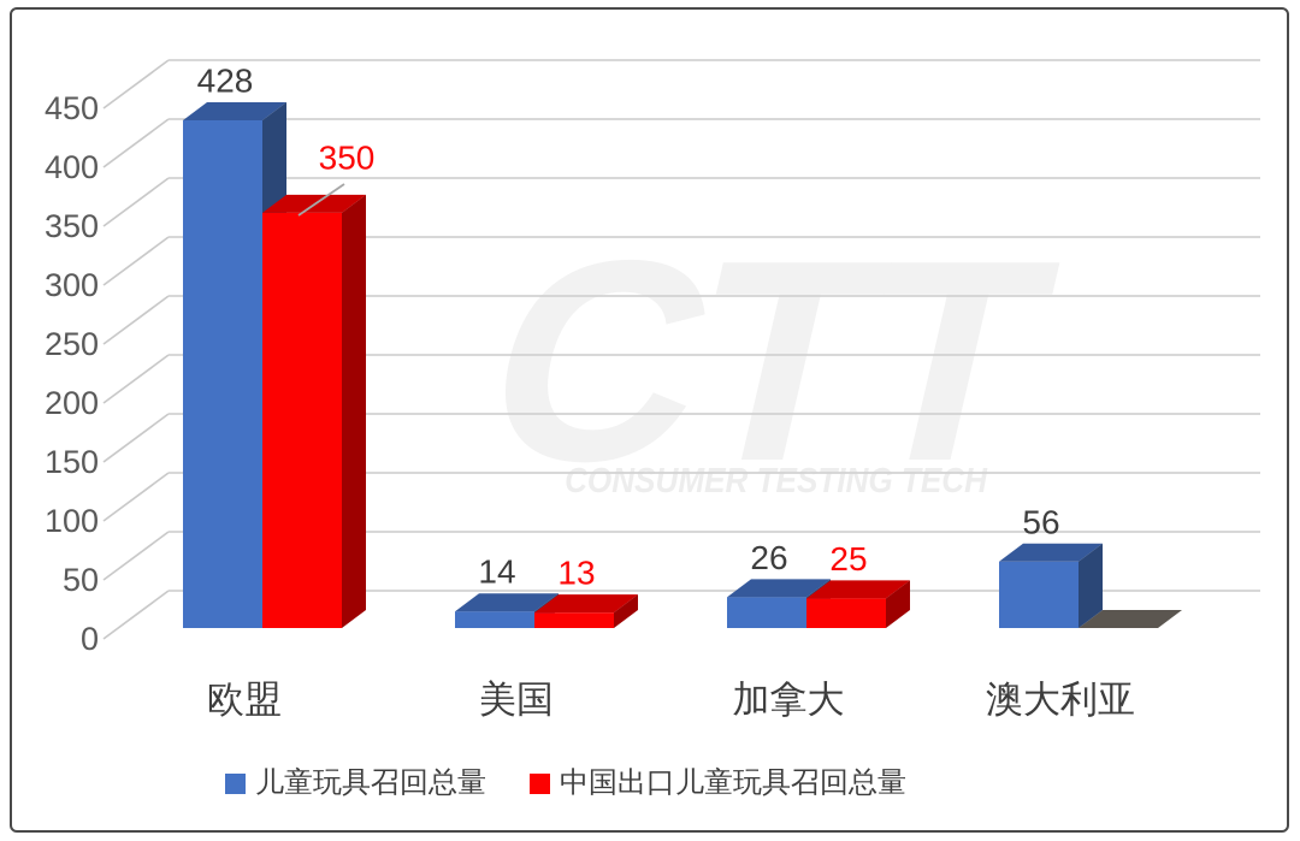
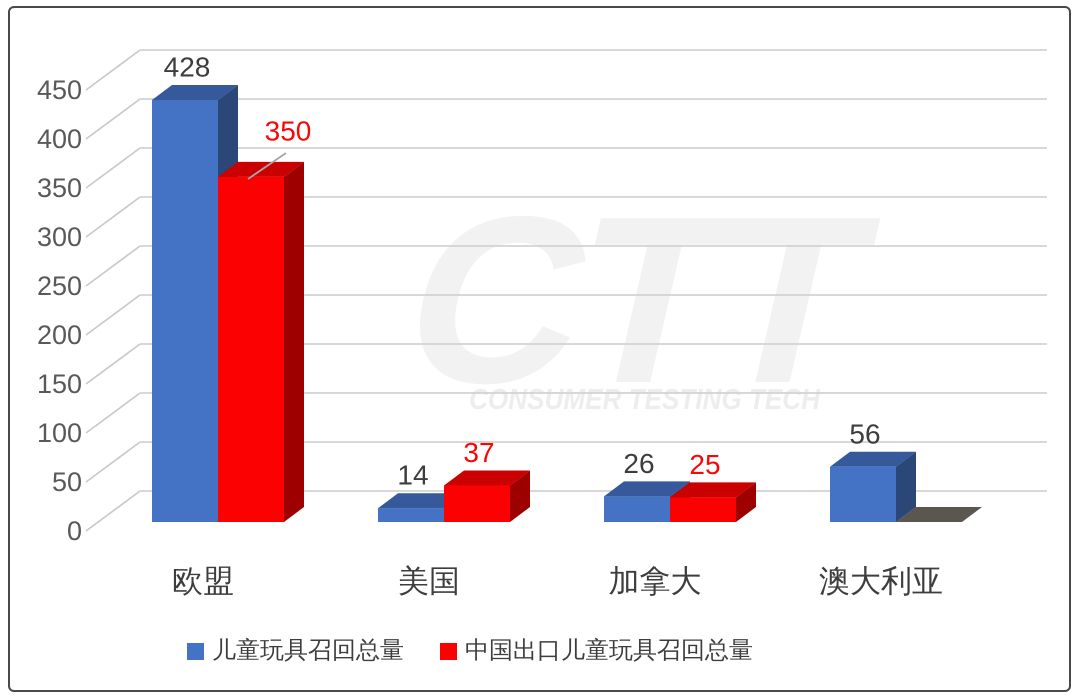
中国出口儿童玩具召回总量/美国: 13 -> 37
